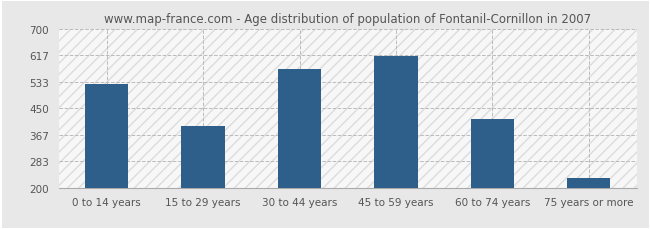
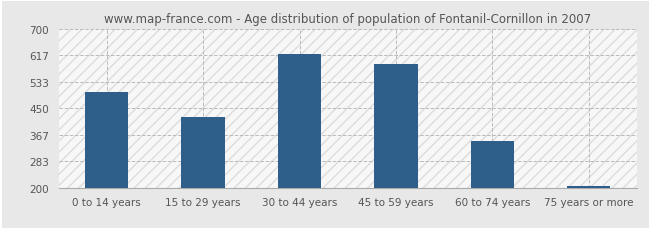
0 to 14 years: 525 -> 500
15 to 29 years: 395 -> 422
30 to 44 years: 575 -> 622
45 to 59 years: 615 -> 590
60 to 74 years: 415 -> 348
75 years or more: 230 -> 205
